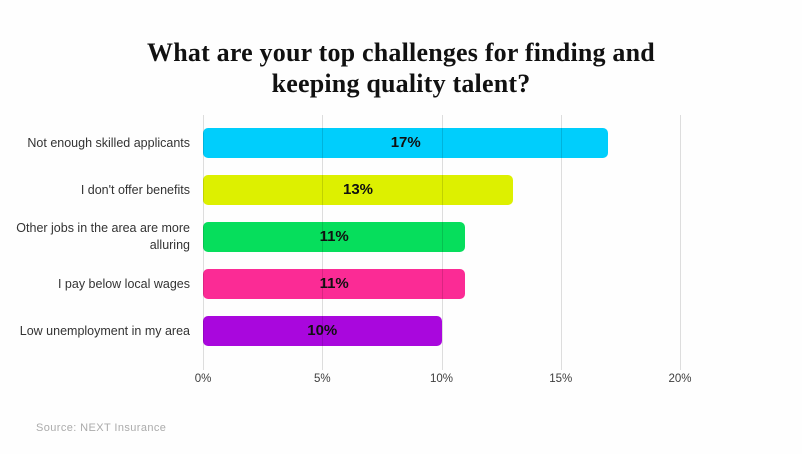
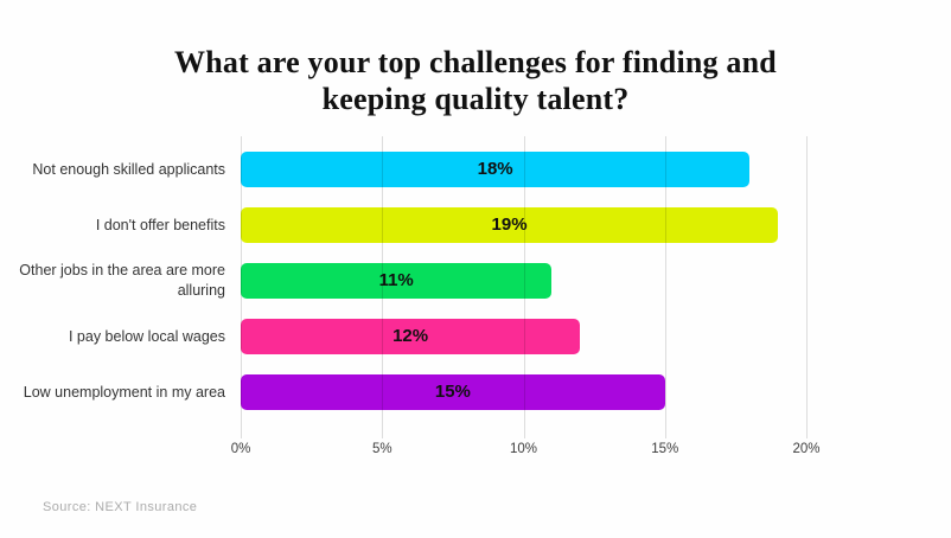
Not enough skilled applicants: 17% -> 18%
I don't offer benefits: 13% -> 19%
I pay below local wages: 11% -> 12%
Low unemployment in my area: 10% -> 15%
